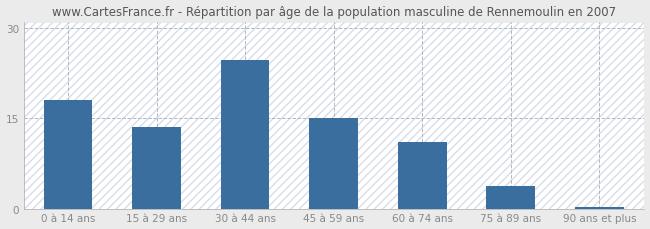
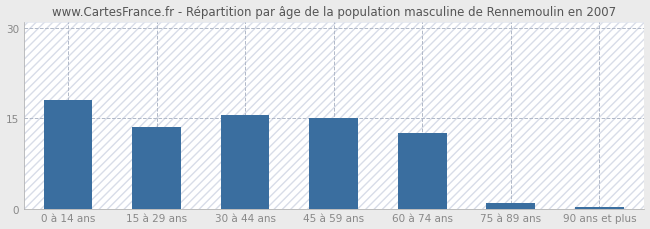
30 à 44 ans: 24.6 -> 15.5
60 à 74 ans: 11.0 -> 12.5
75 à 89 ans: 3.8 -> 1.0
